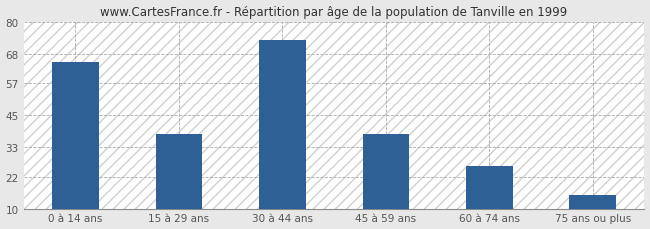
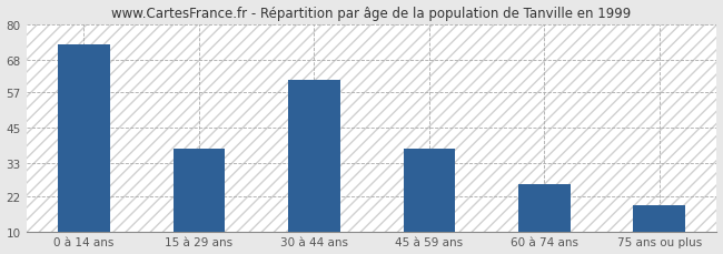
0 à 14 ans: 65 -> 73
30 à 44 ans: 73 -> 61
75 ans ou plus: 15 -> 19
